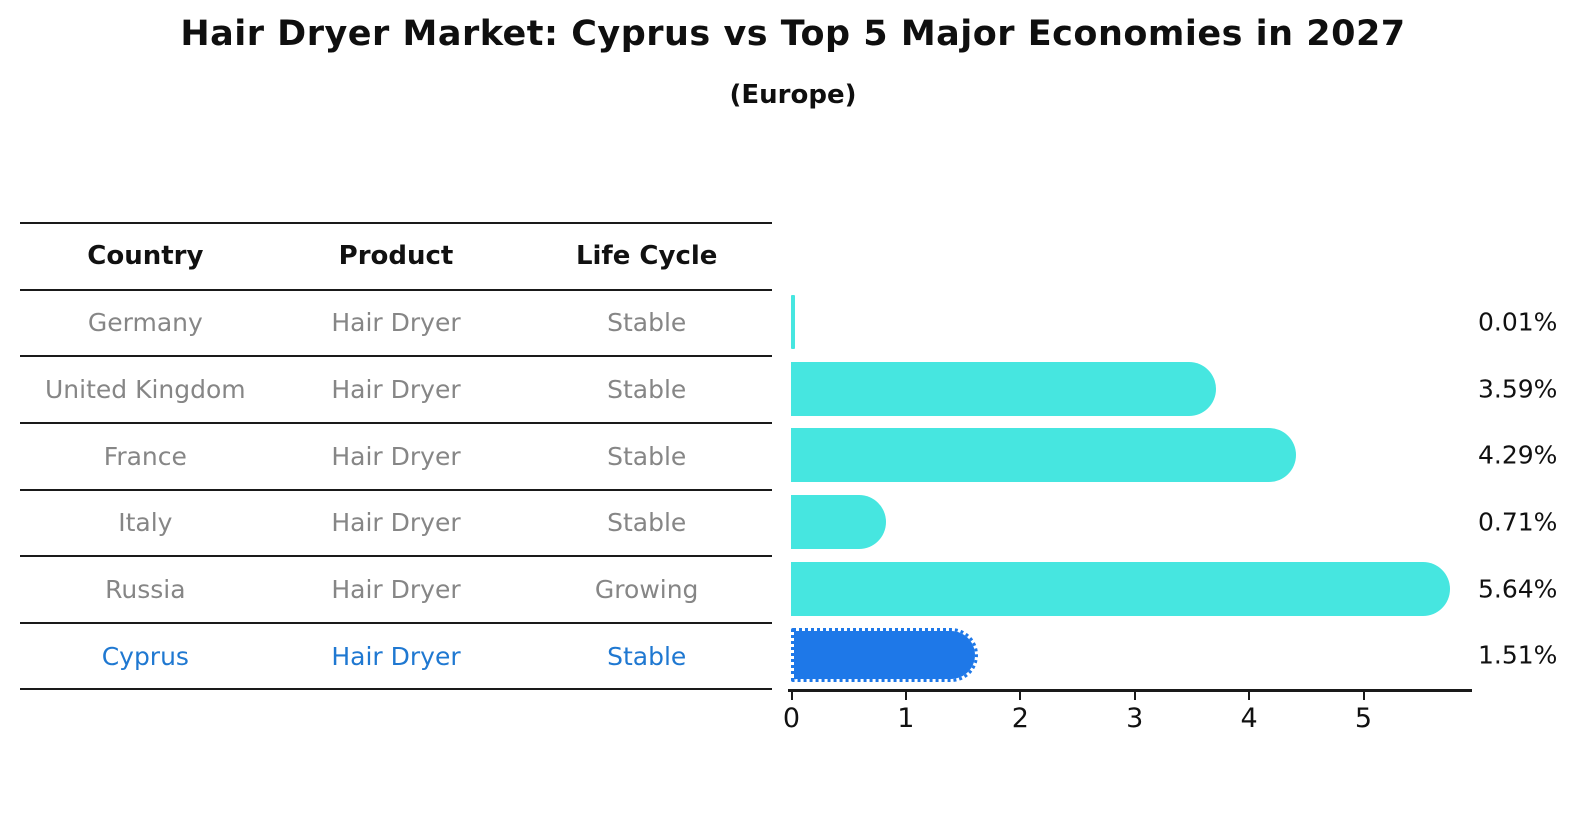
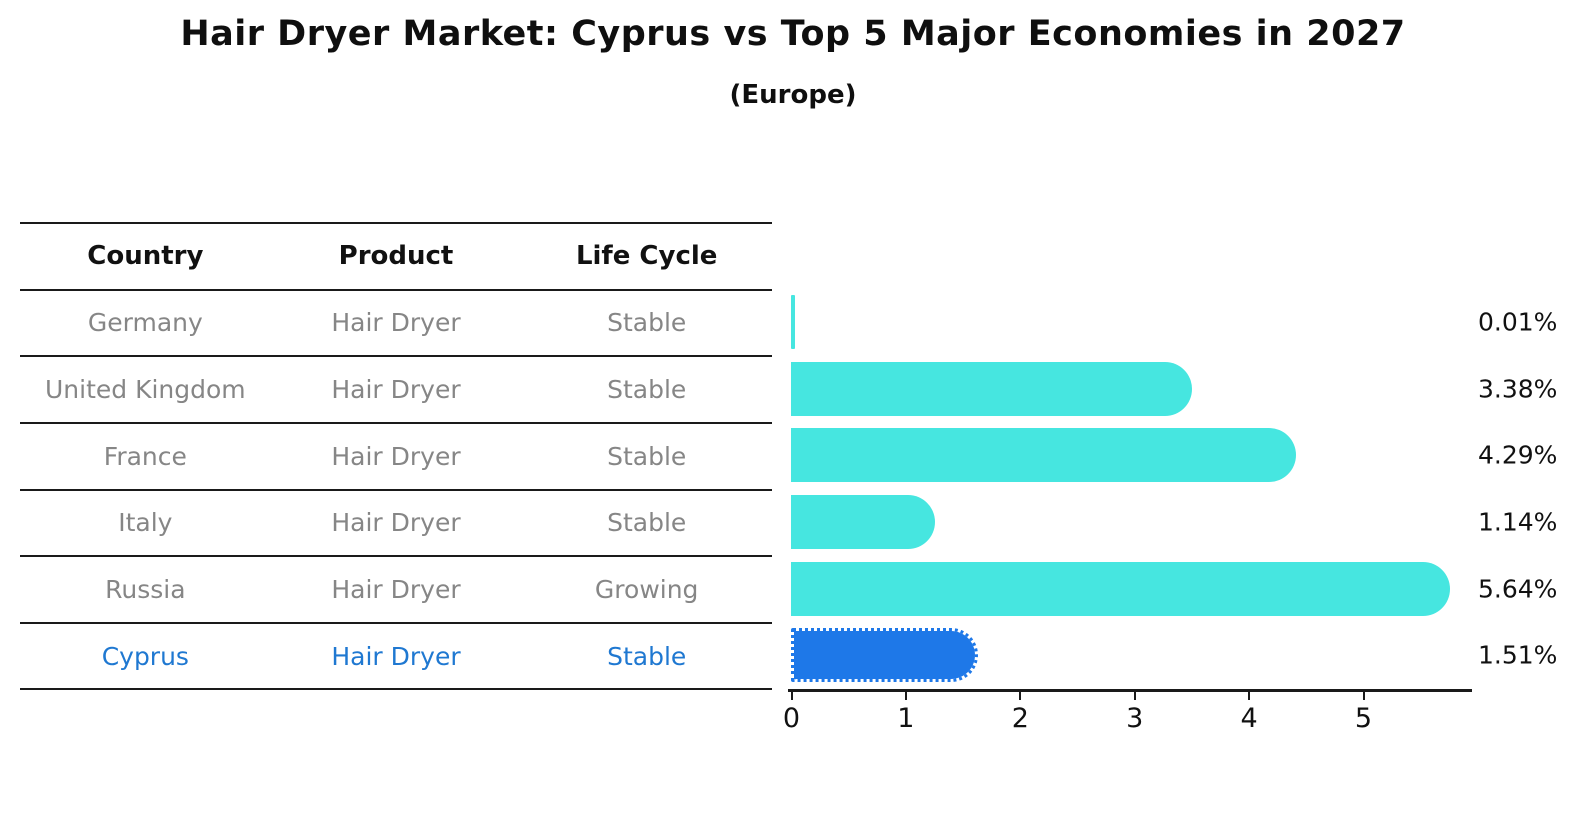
United Kingdom: 3.59% -> 3.38%
Italy: 0.71% -> 1.14%
